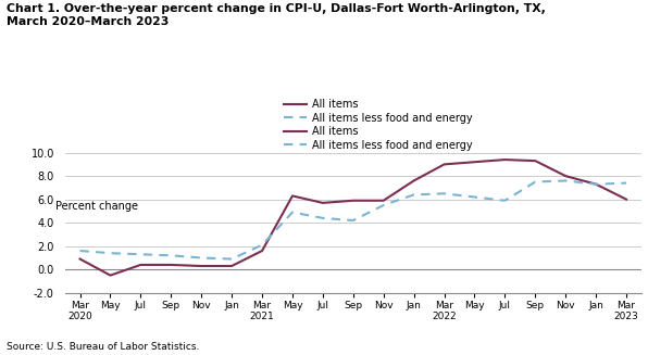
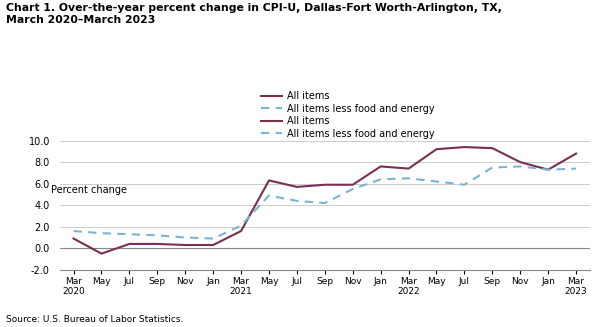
All items/Mar 2022: 9.0 -> 7.4
All items/Mar 2023: 6.0 -> 8.8
